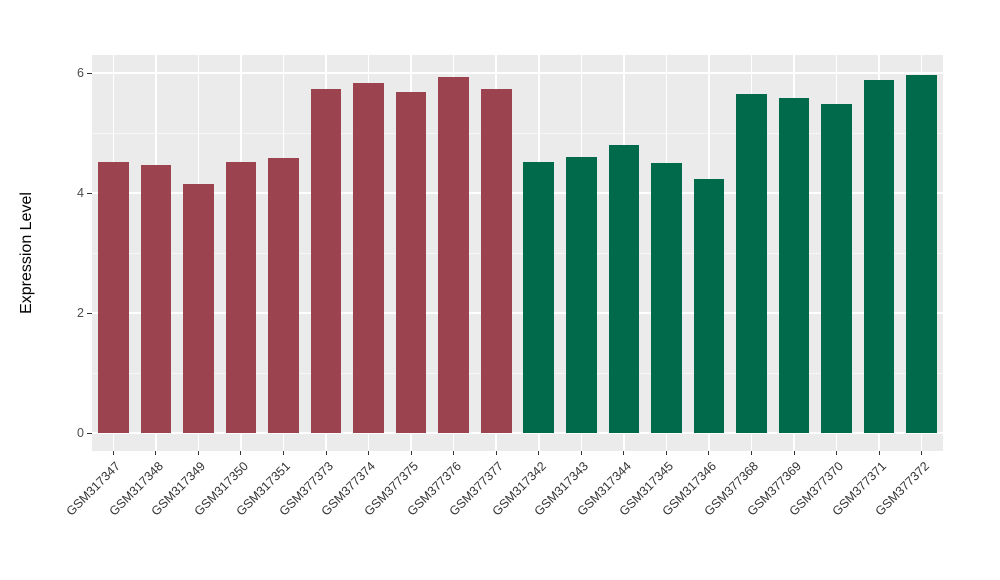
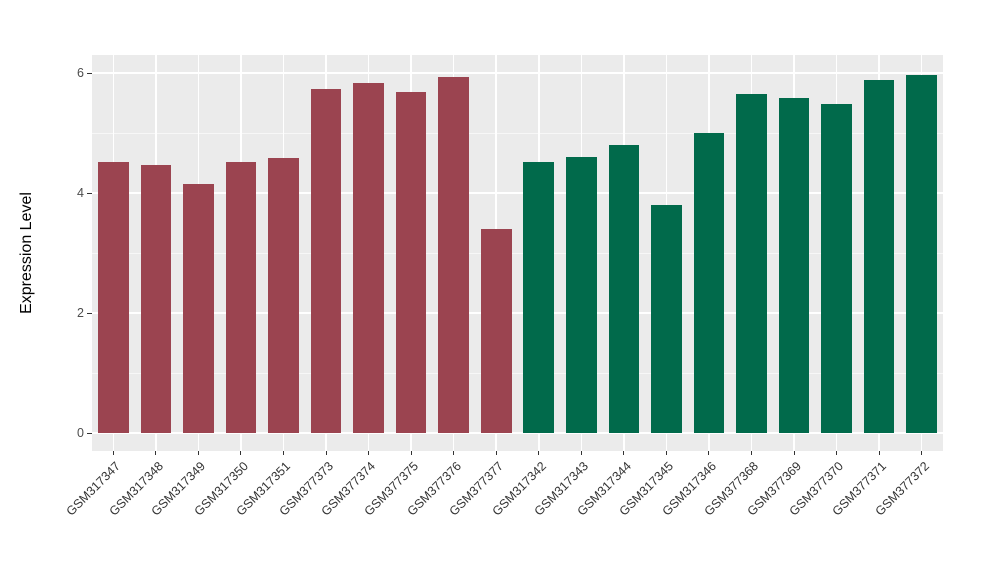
GSM377377: 5.7 -> 3.4
GSM317345: 4.5 -> 3.8
GSM317346: 4.2 -> 5.0
